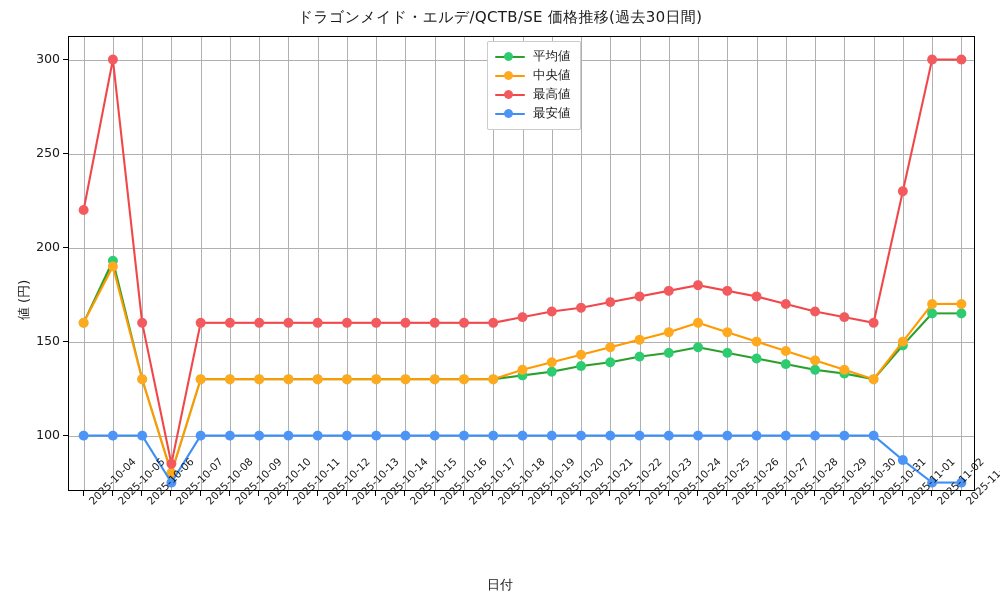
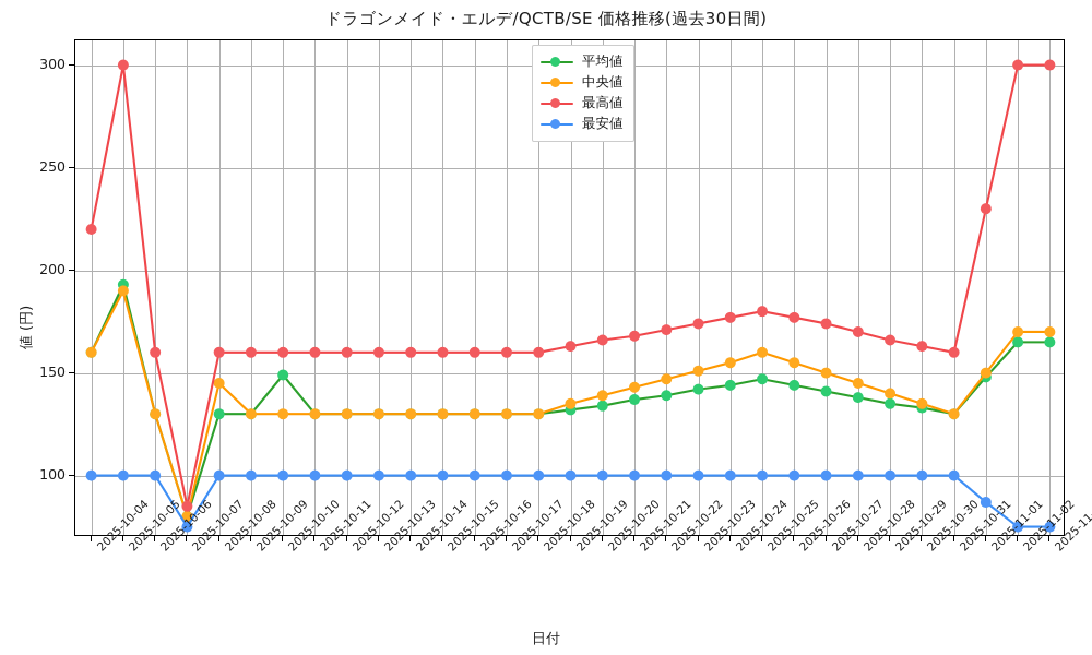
中央値/2025-10-08: 130 -> 145
平均値/2025-10-10: 130 -> 149
